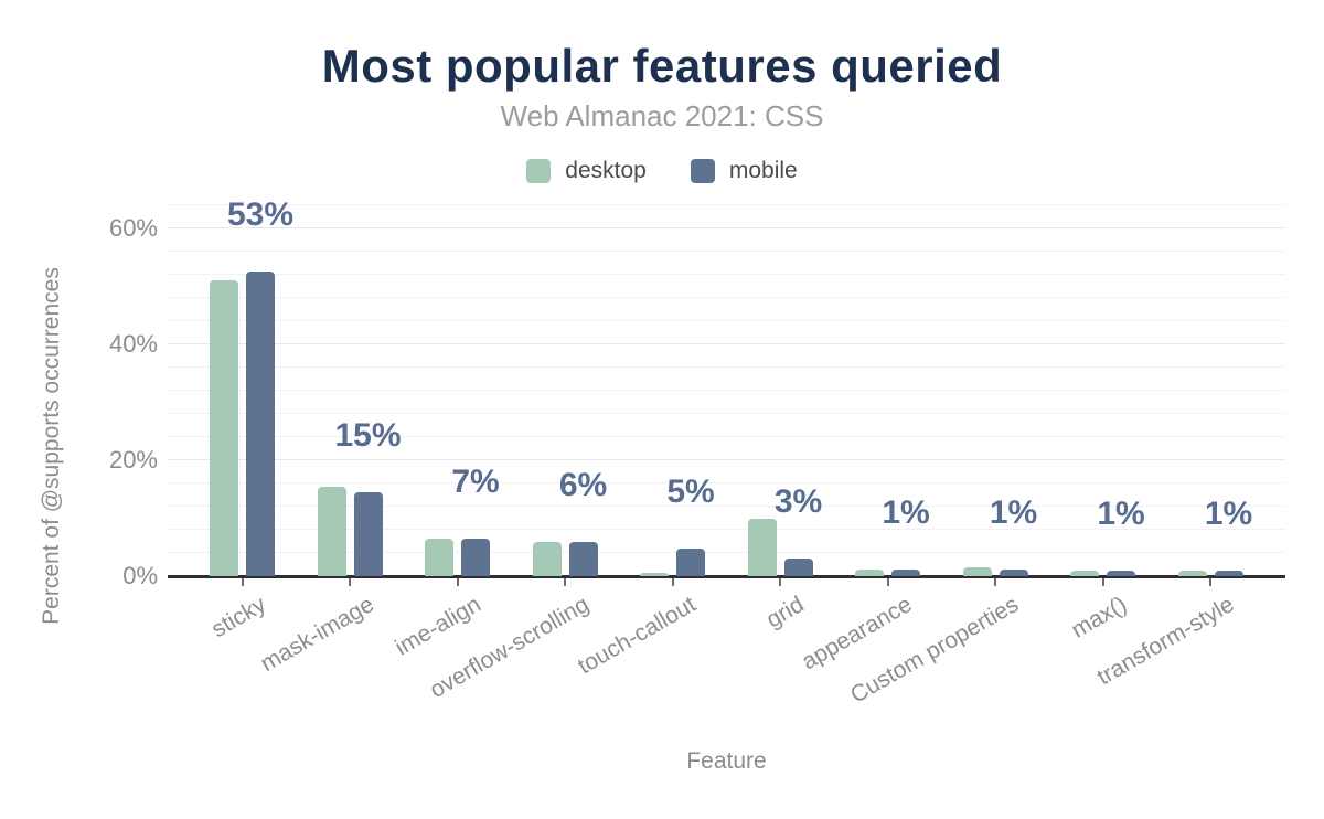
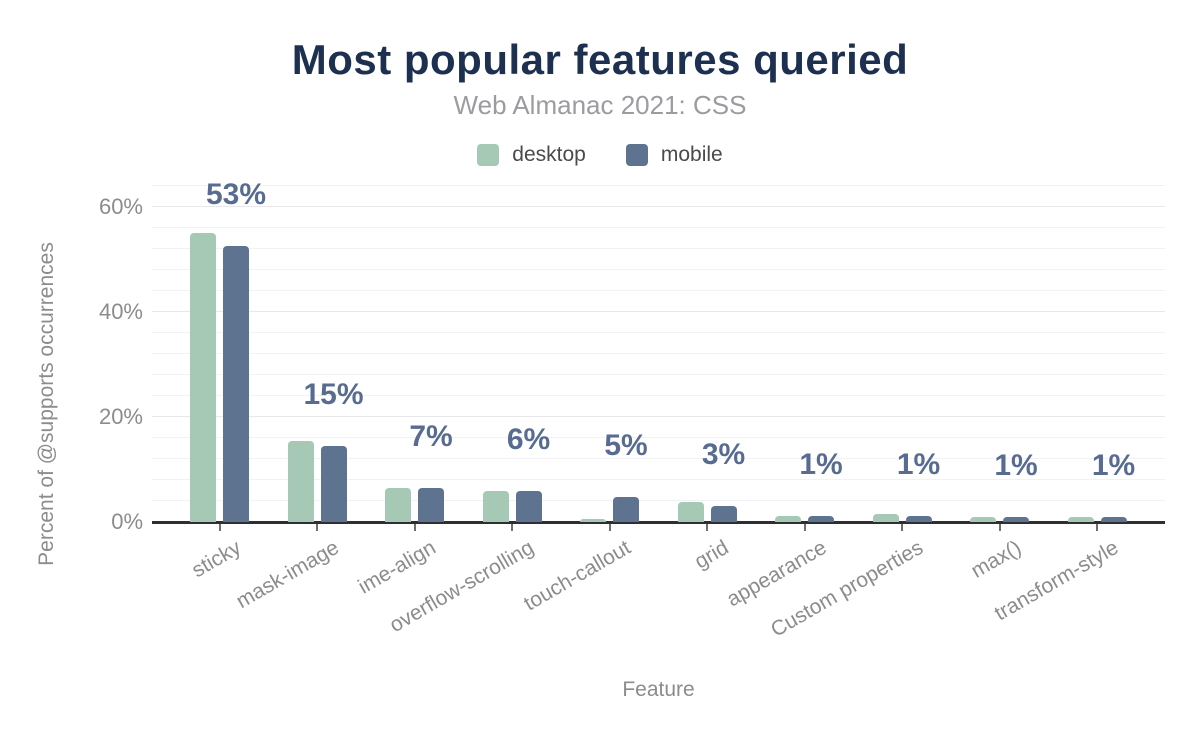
desktop/sticky: 51% -> 55%
desktop/grid: 10% -> 4%
